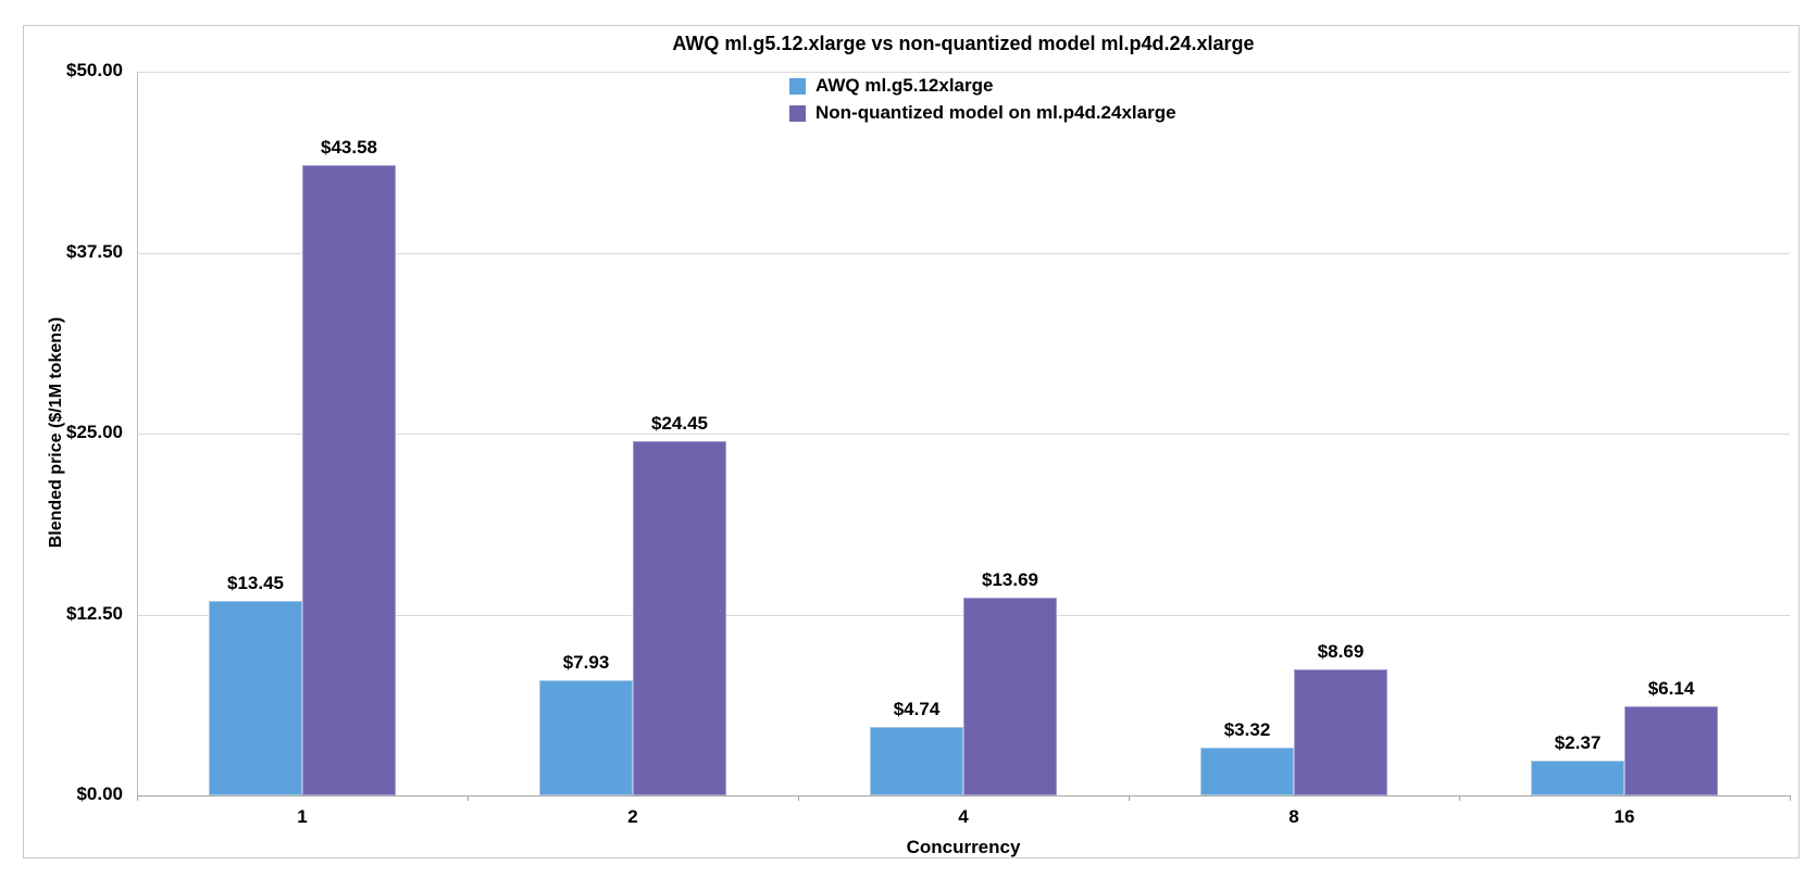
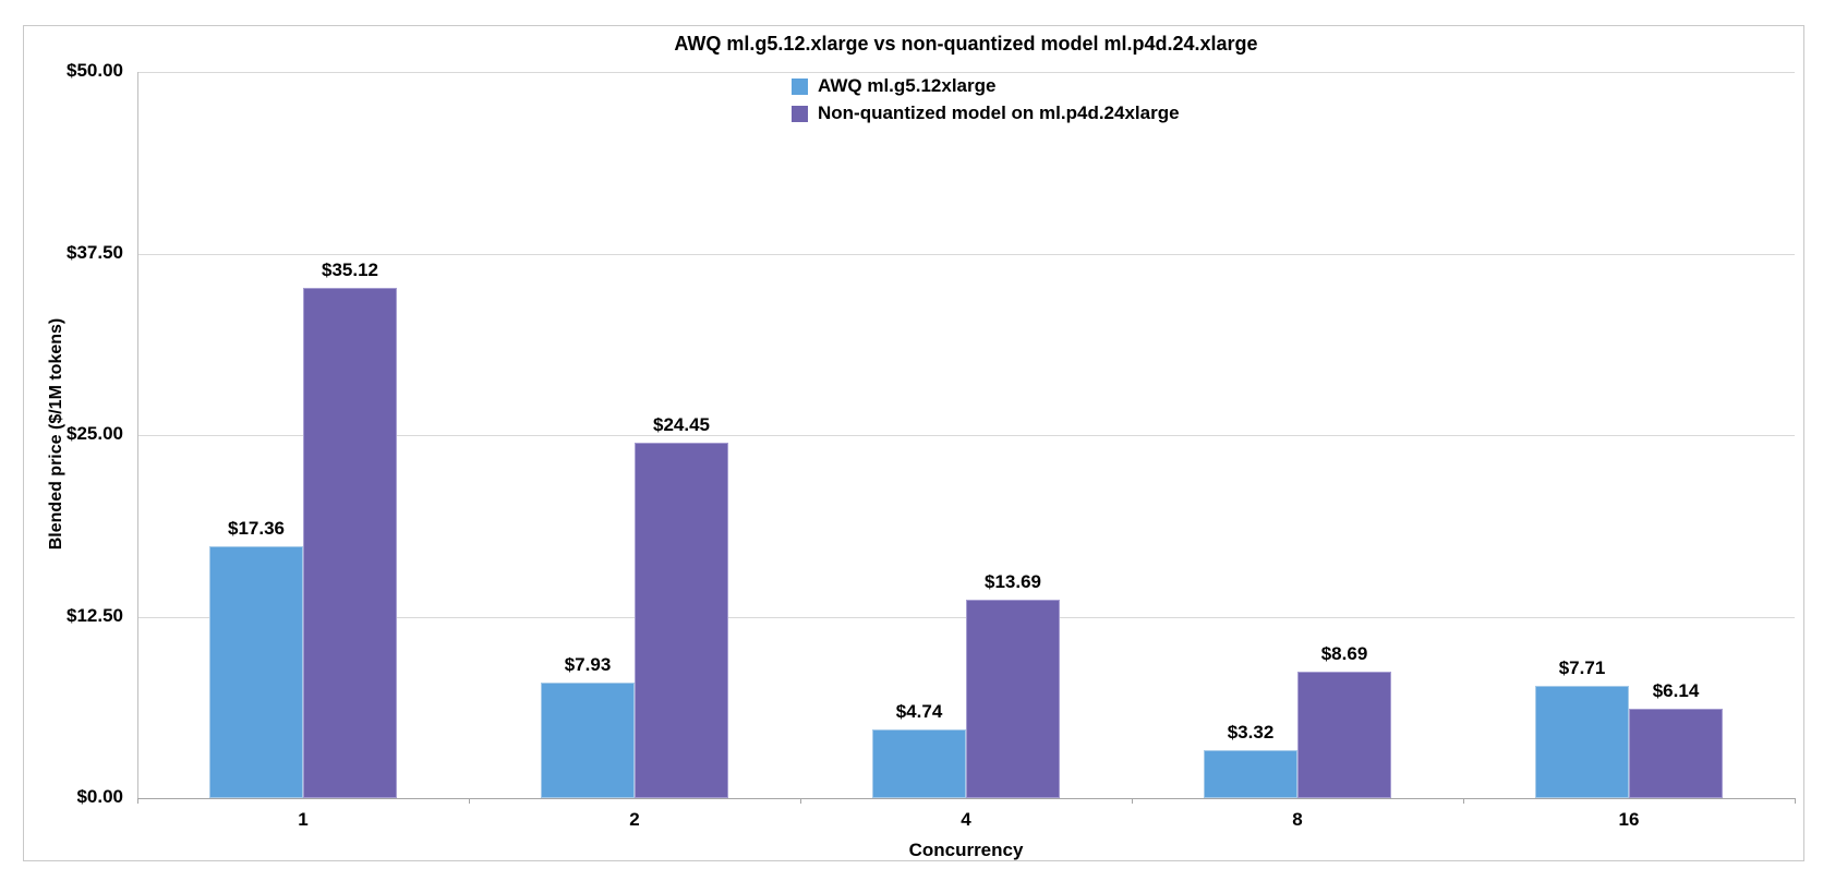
AWQ ml.g5.12xlarge/1: $13.45 -> $17.36
Non-quantized model on ml.p4d.24xlarge/1: $43.58 -> $35.12
AWQ ml.g5.12xlarge/16: $2.37 -> $7.71
